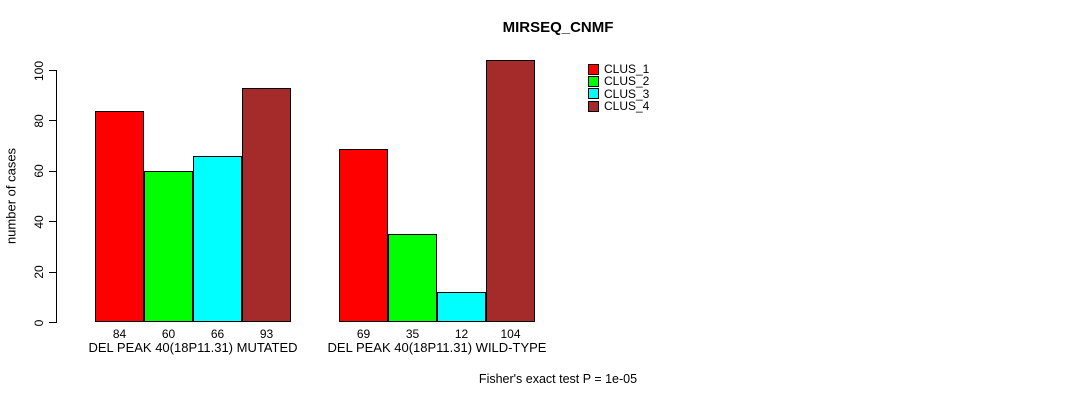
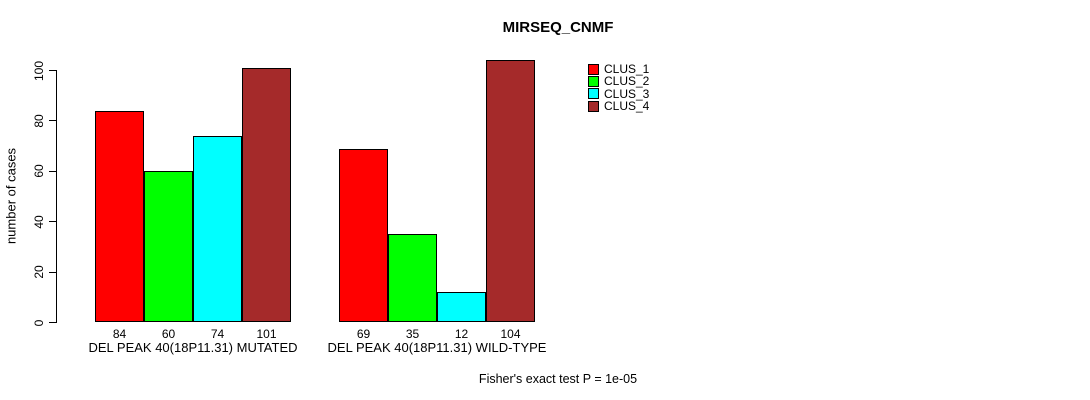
CLUS_3/DEL PEAK 40(18P11.31) MUTATED: 66 -> 74
CLUS_4/DEL PEAK 40(18P11.31) MUTATED: 93 -> 101
